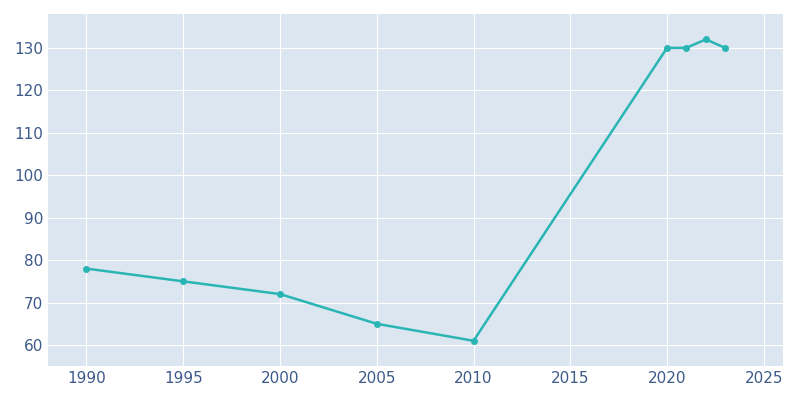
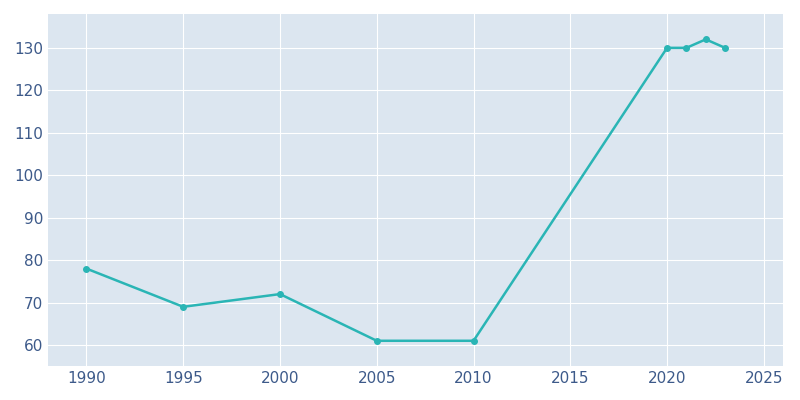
1995: 75 -> 69
2005: 65 -> 61
